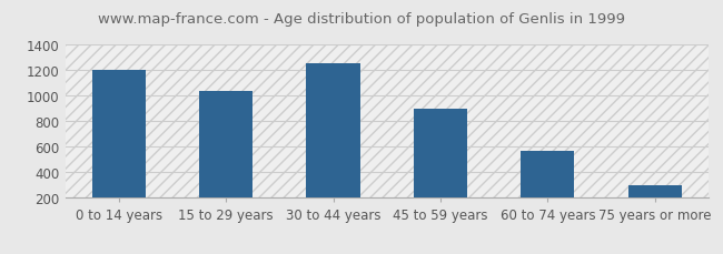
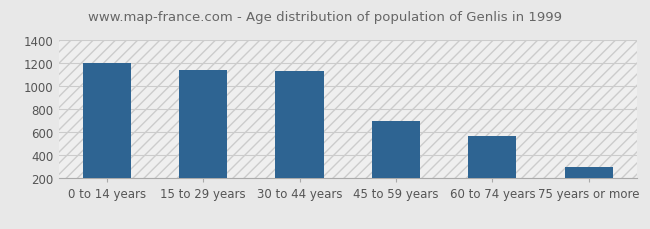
15 to 29 years: 1040 -> 1140
30 to 44 years: 1260 -> 1130
45 to 59 years: 900 -> 700
